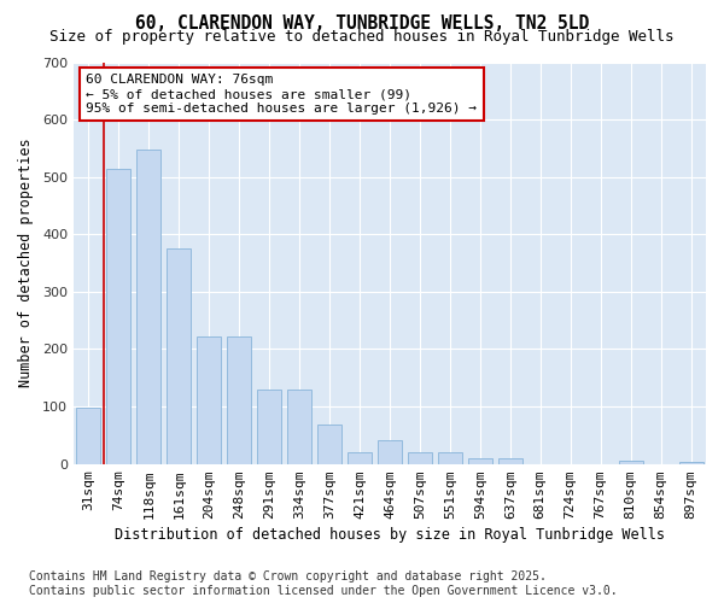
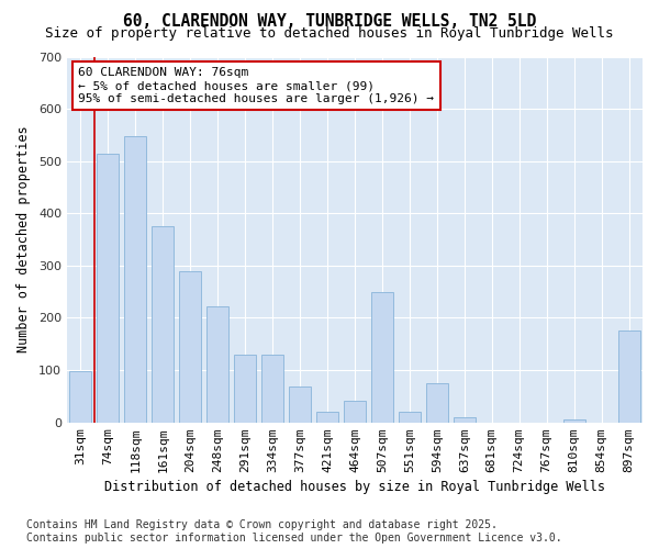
204sqm: 222 -> 290
507sqm: 20 -> 250
594sqm: 10 -> 75
897sqm: 3 -> 175
